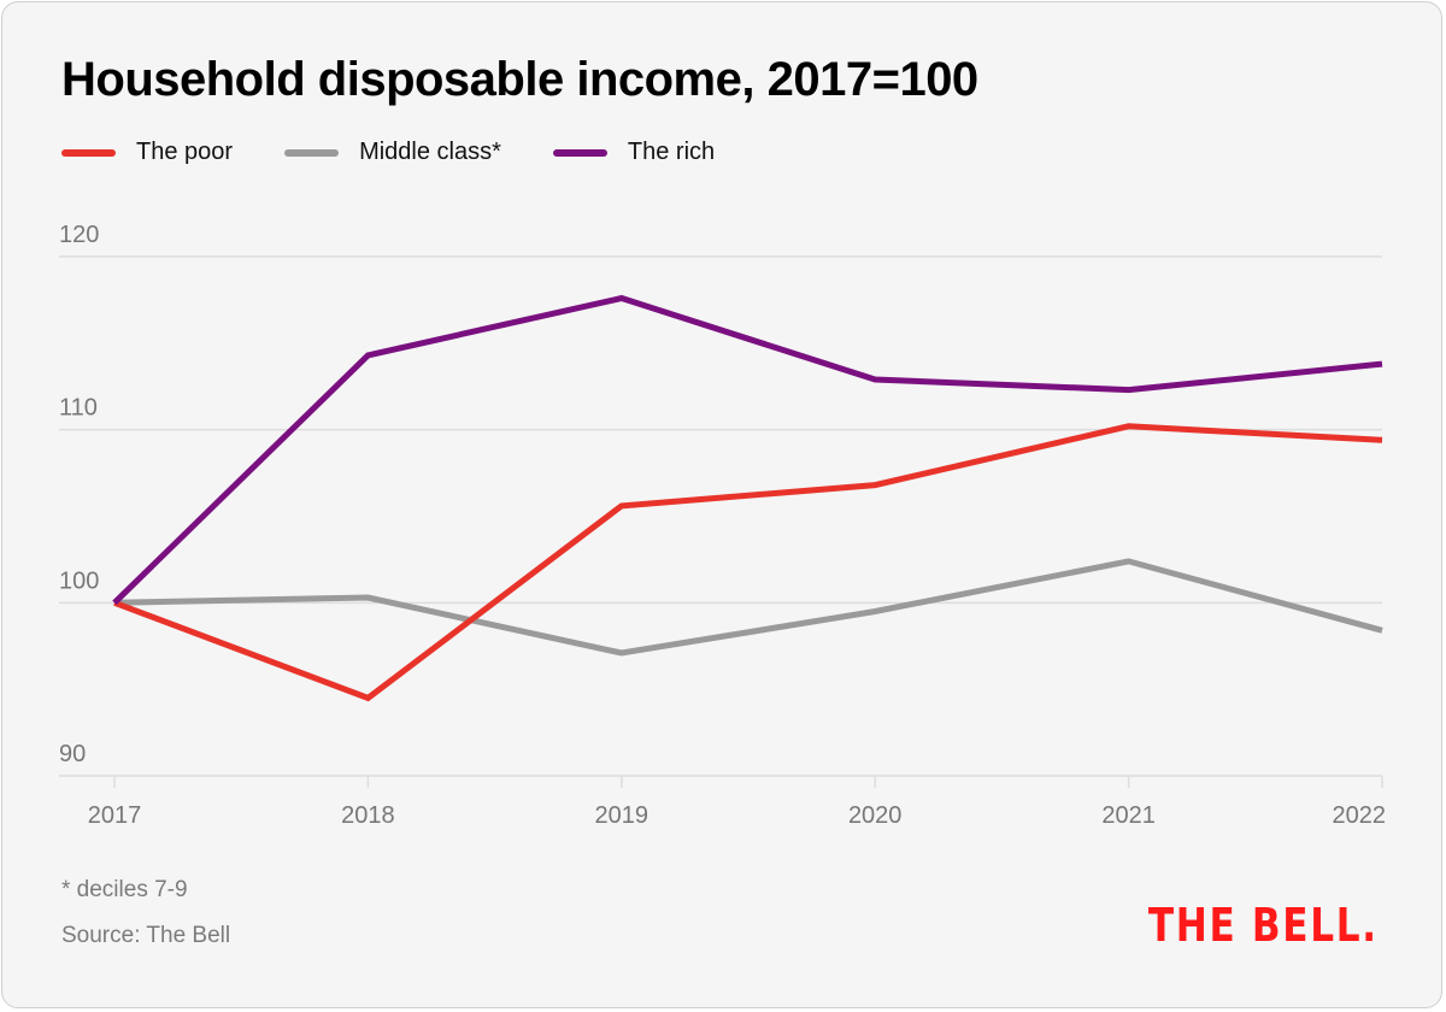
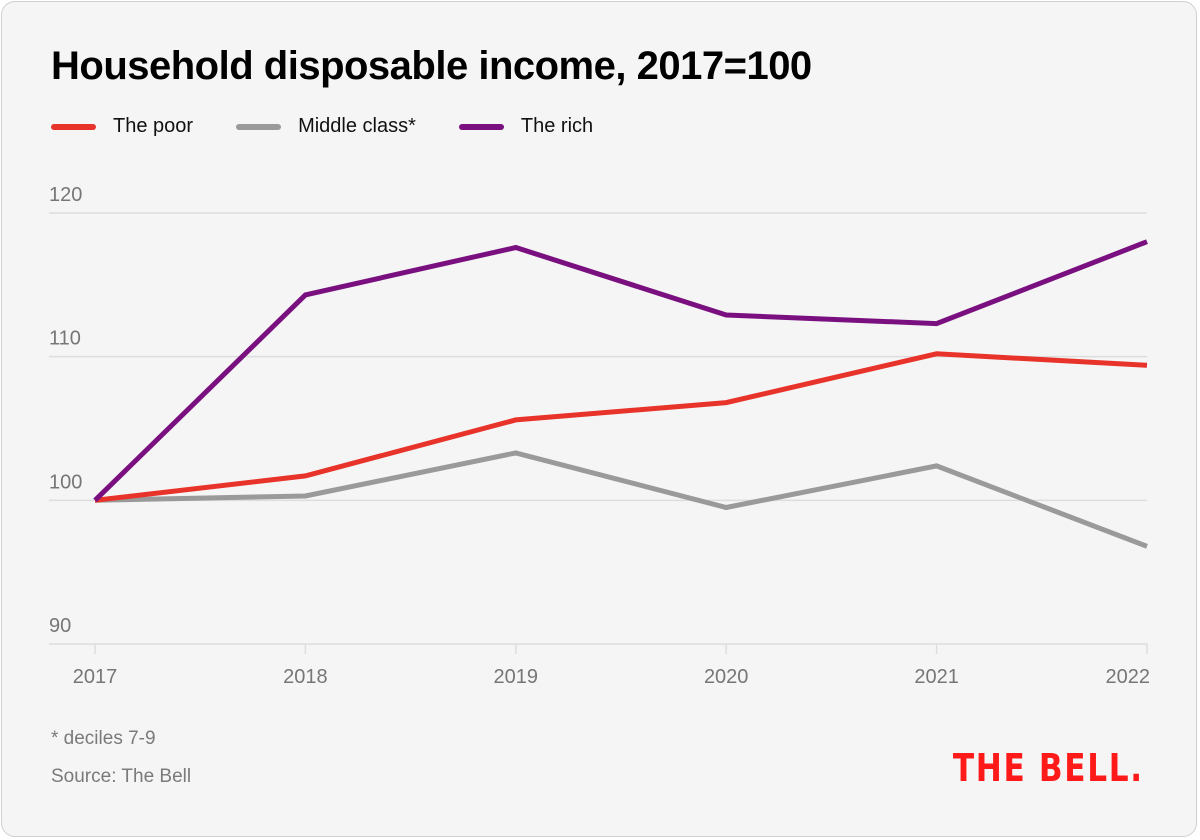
The poor/2018: 94.5 -> 101.7
Middle class*/2019: 97.1 -> 103.3
Middle class*/2022: 98.4 -> 96.8
The rich/2022: 113.8 -> 118.0
